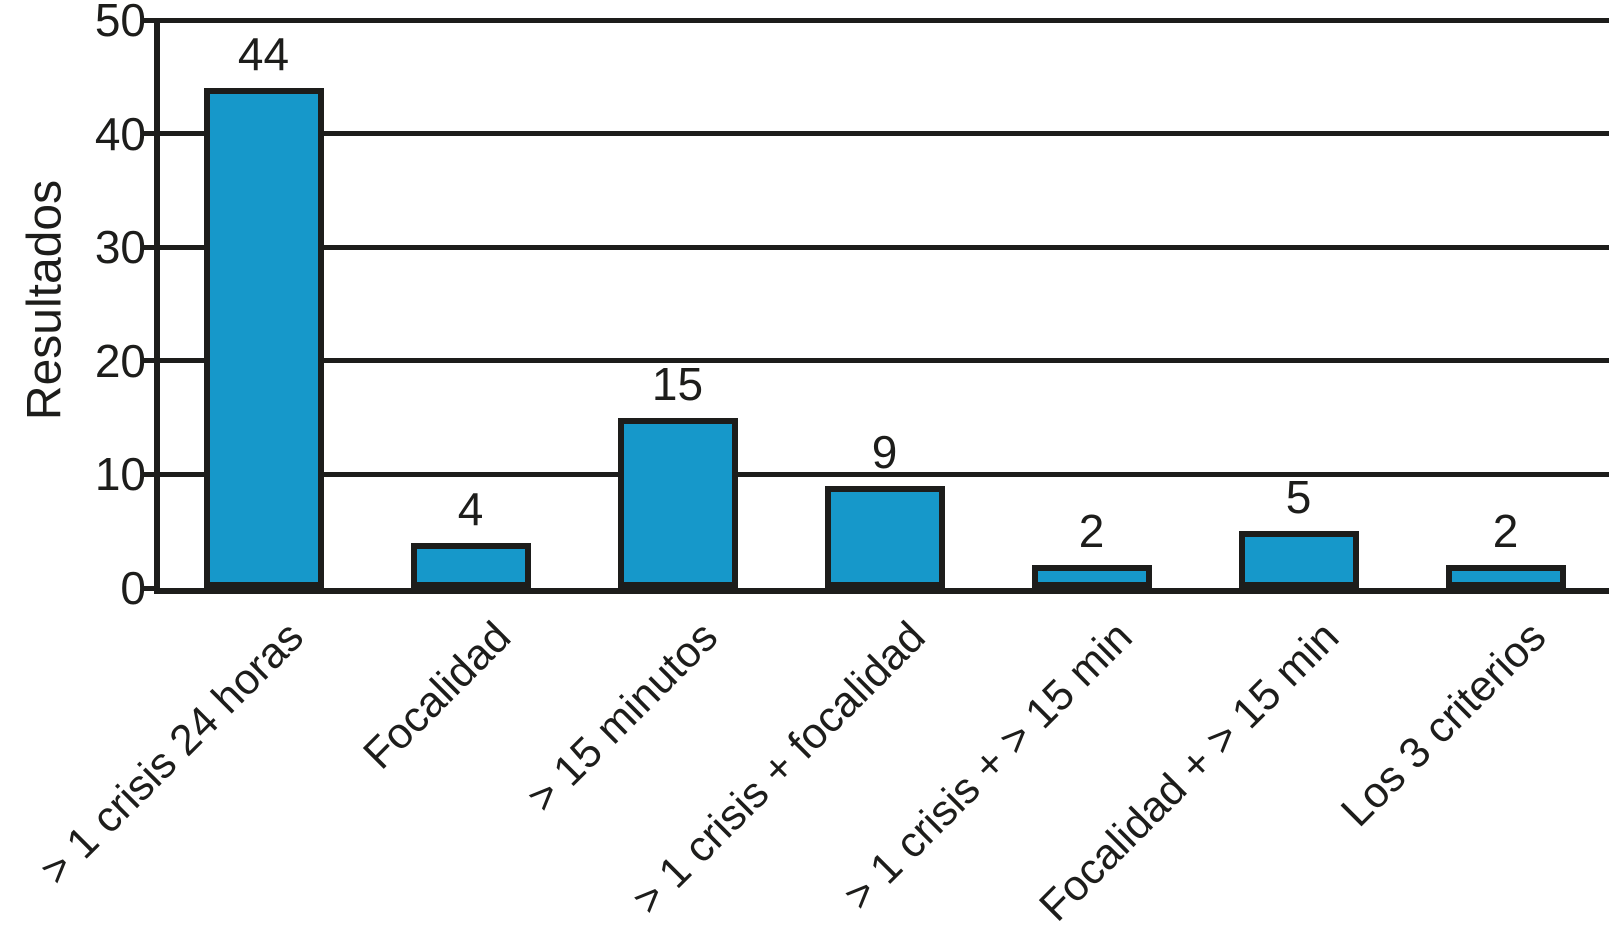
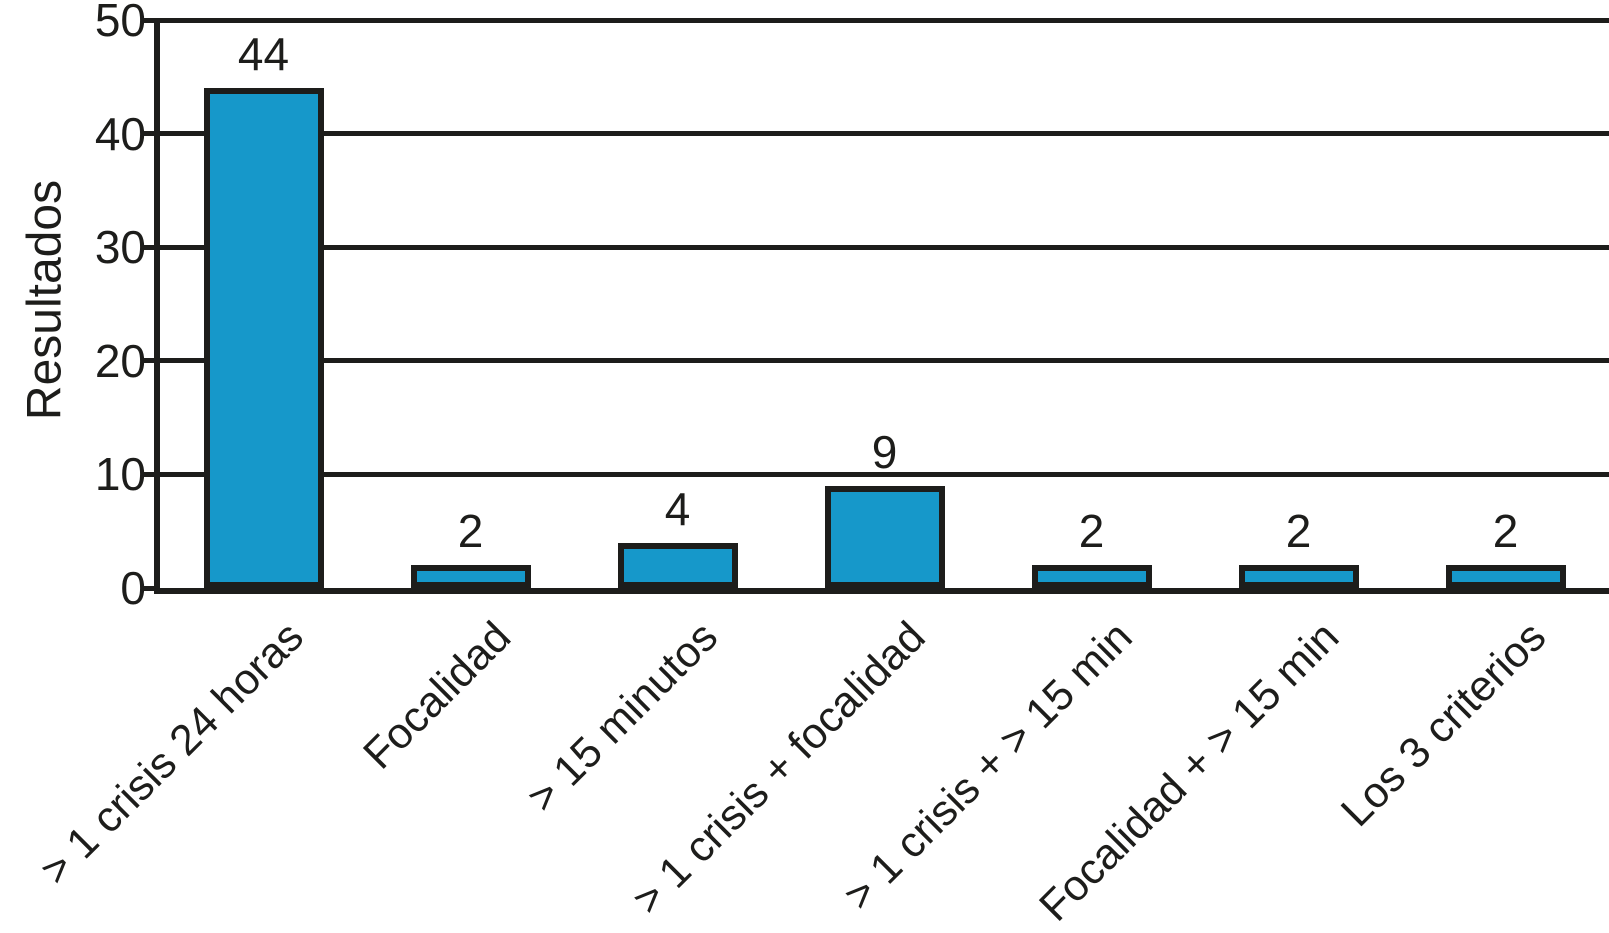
Focalidad: 4 -> 2
> 15 minutos: 15 -> 4
Focalidad + > 15 min: 5 -> 2
